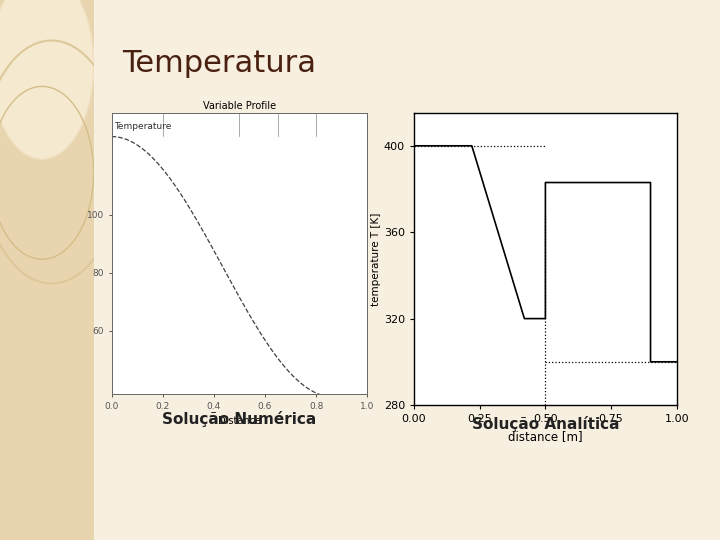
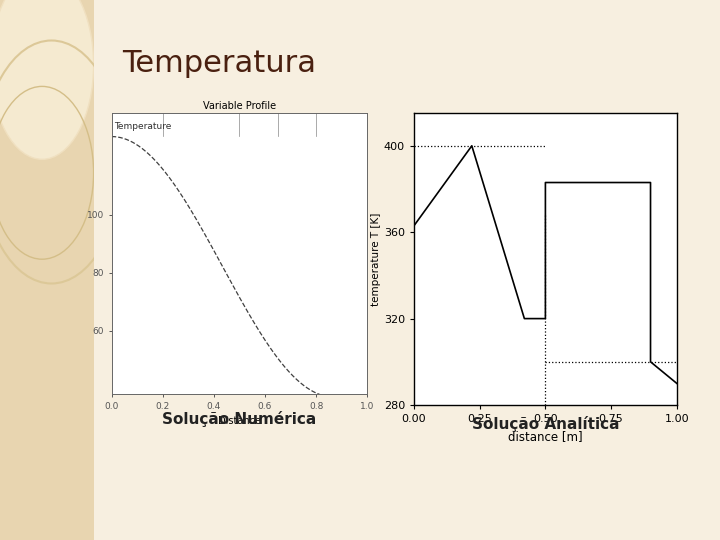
0.00: 400 -> 363
1.00: 300 -> 290
